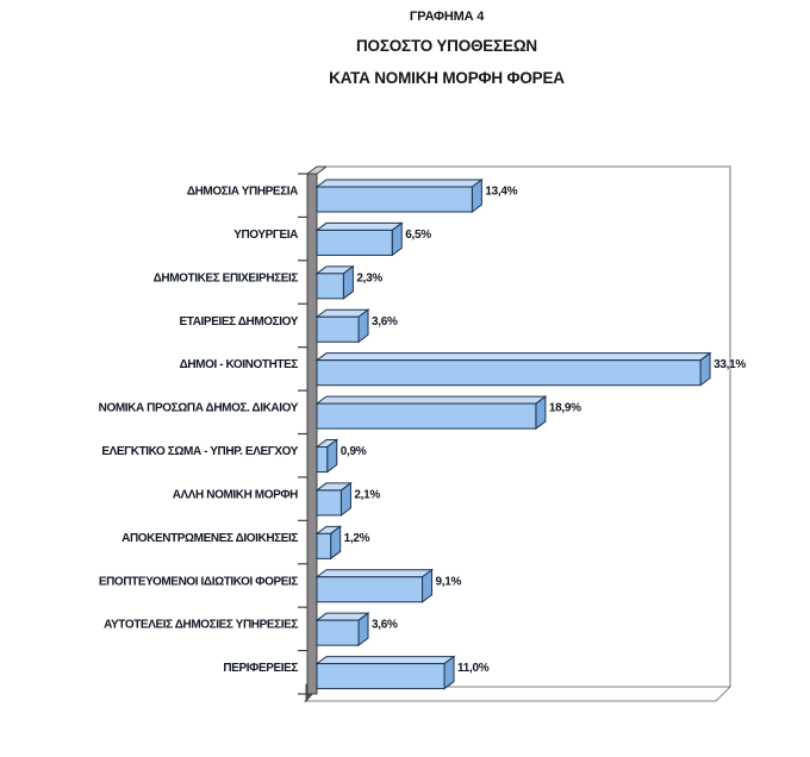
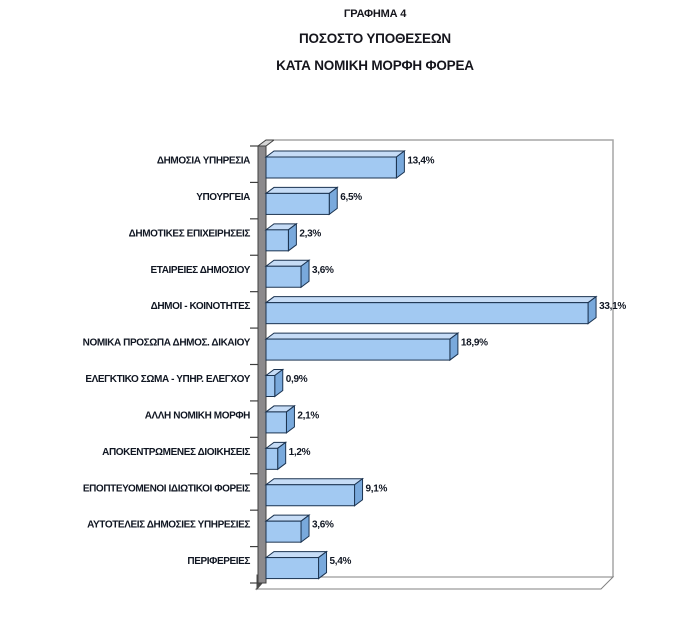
ΠΕΡΙΦΕΡΕΙΕΣ: 11,0% -> 5,4%
